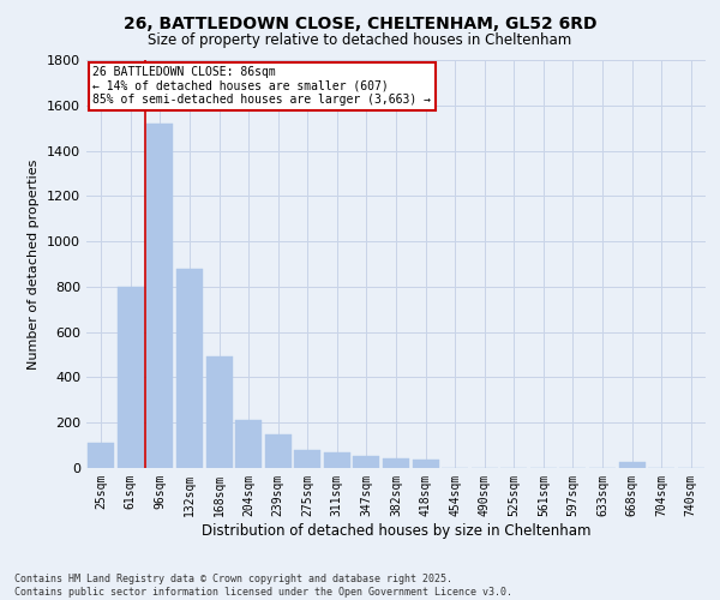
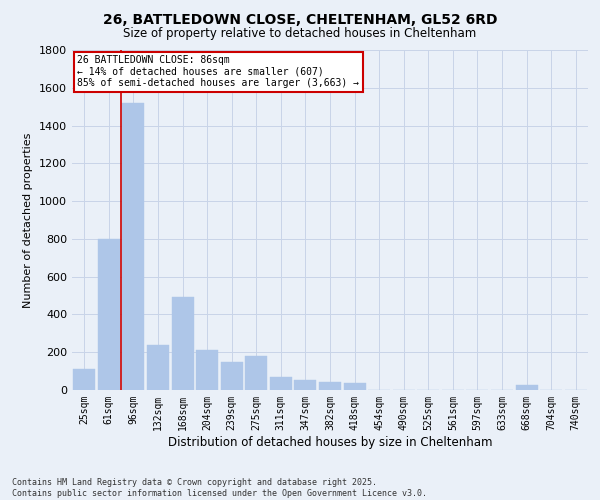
132sqm: 880 -> 240
275sqm: 80 -> 180
